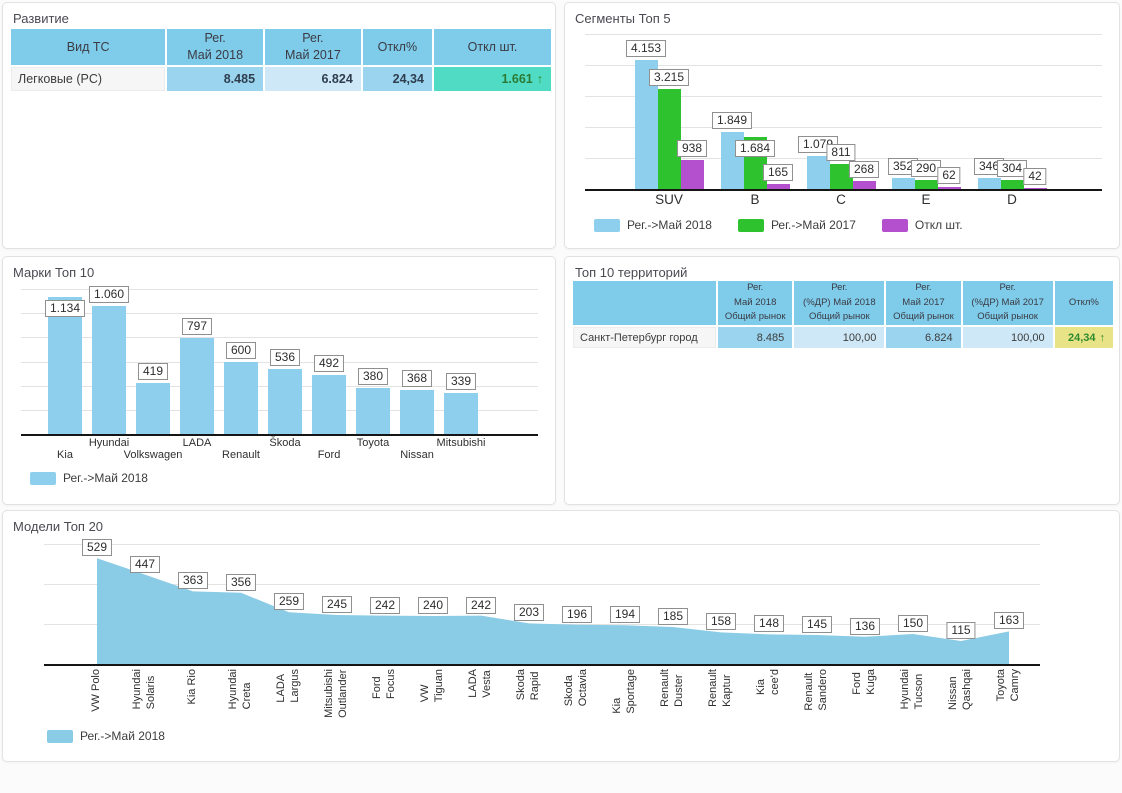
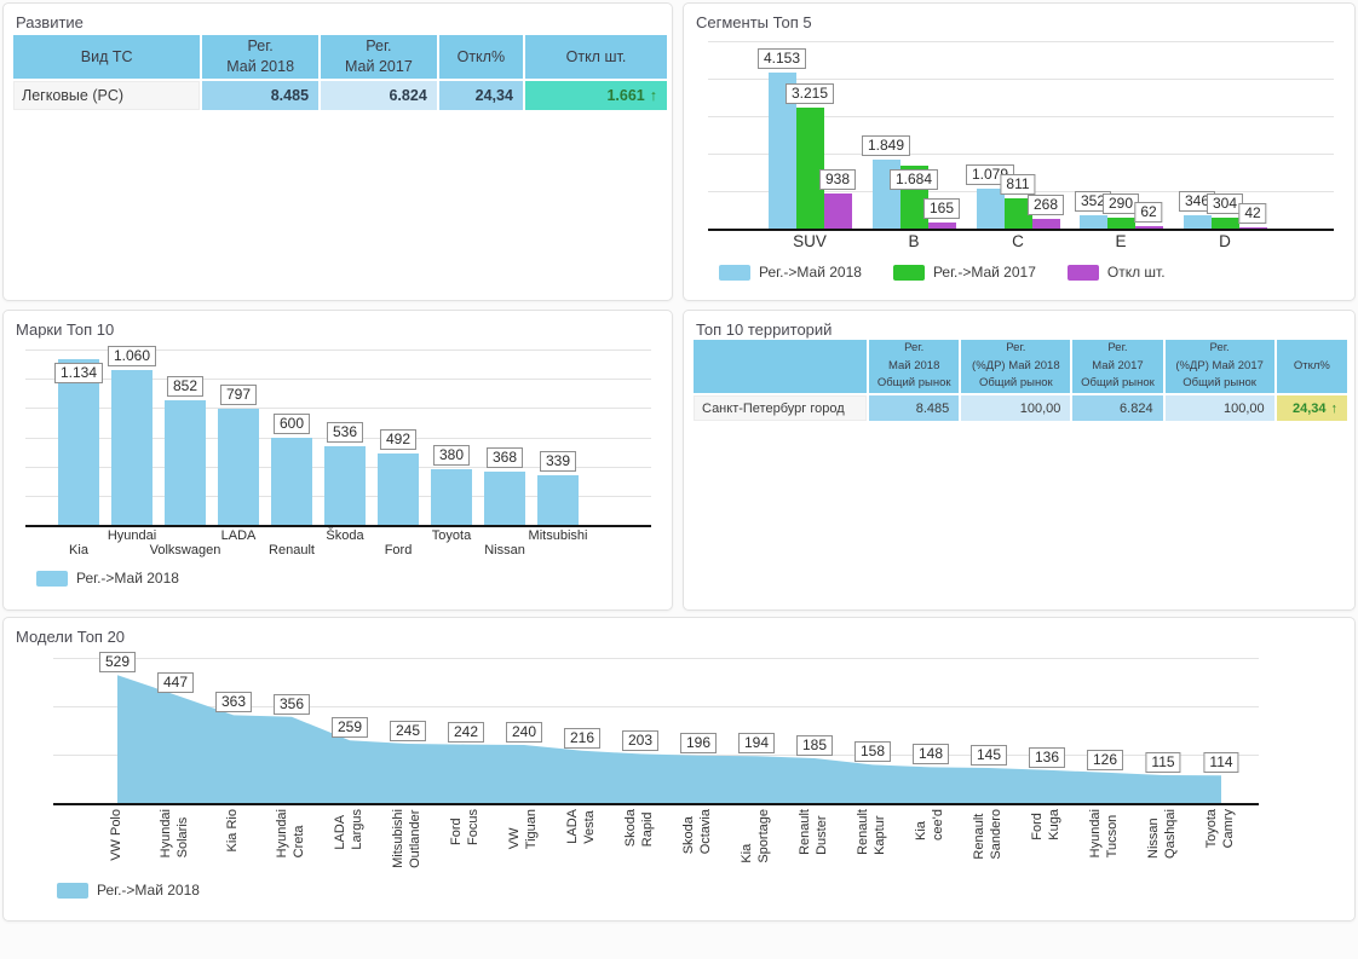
Марки Топ 10/Volkswagen: 419 -> 852
Модели Топ 20/LADA Vesta: 242 -> 216
Модели Топ 20/Hyundai Tucson: 150 -> 126
Модели Топ 20/Toyota Camry: 163 -> 114
